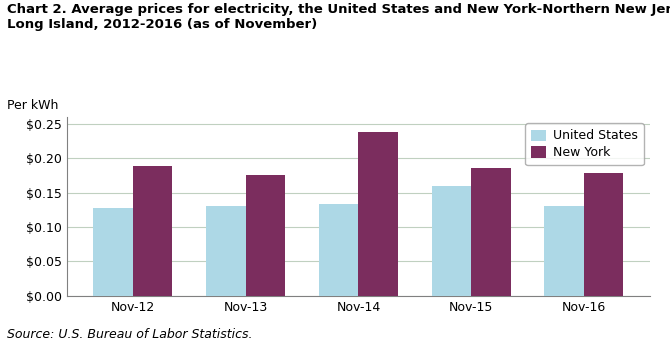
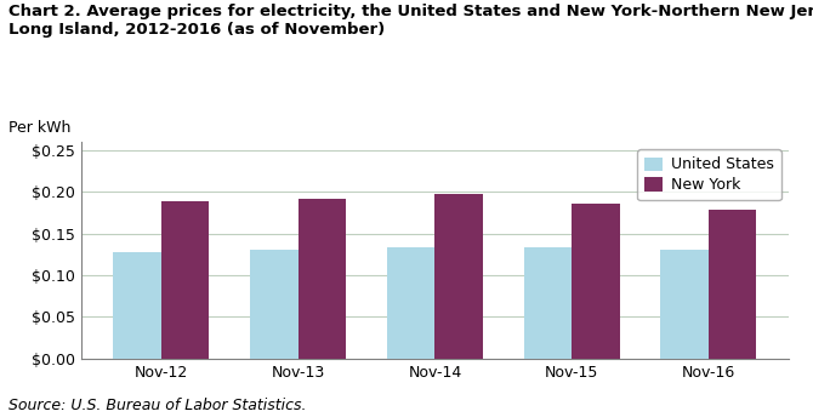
New York/Nov-13: $0.176 -> $0.191
New York/Nov-14: $0.238 -> $0.198
United States/Nov-15: $0.160 -> $0.134
